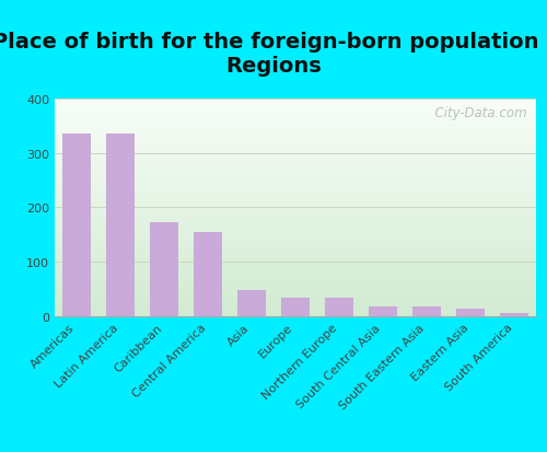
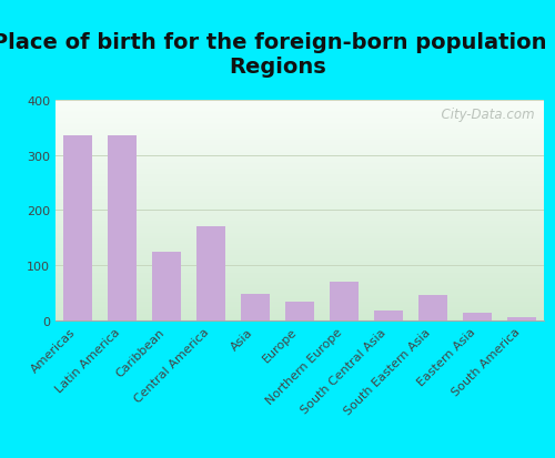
Caribbean: 172 -> 125
Central America: 155 -> 170
Northern Europe: 33 -> 70
South Eastern Asia: 17 -> 45
